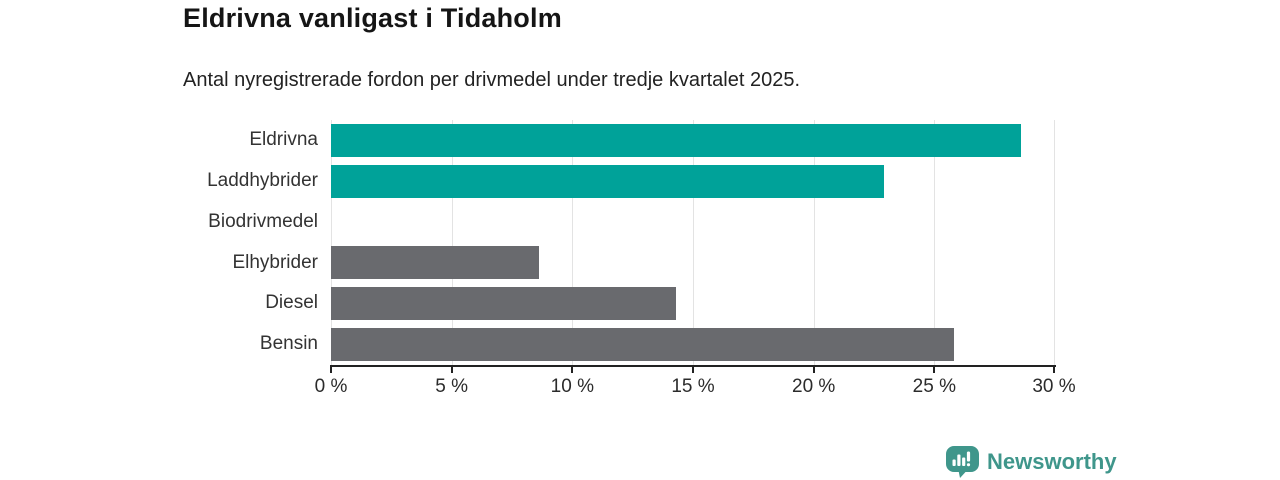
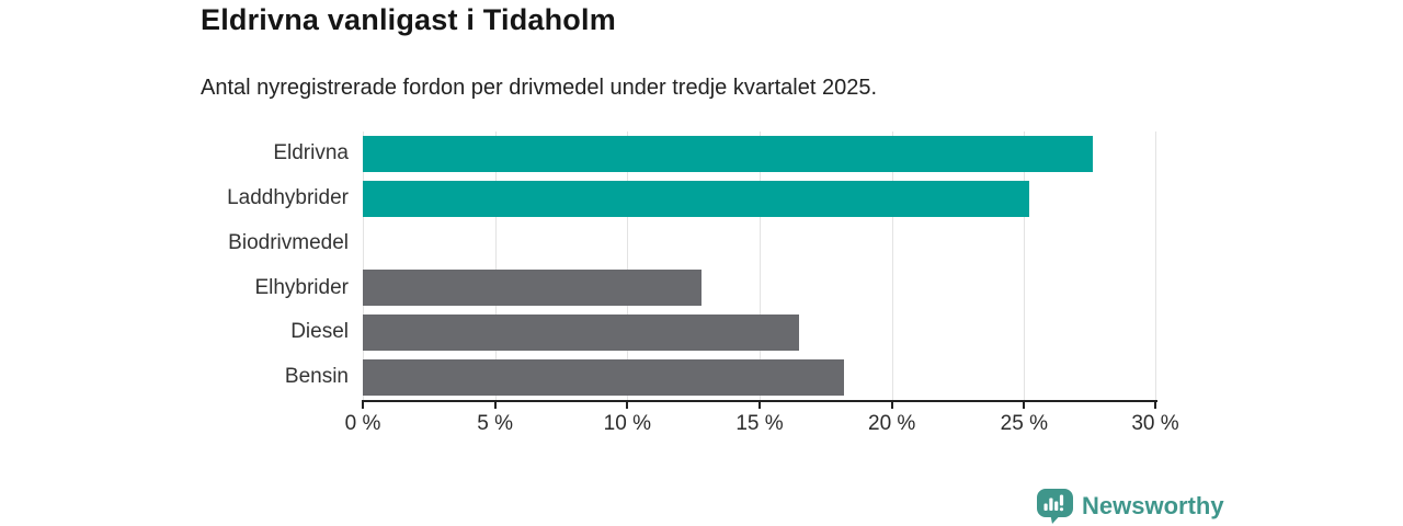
Eldrivna: 28.6% -> 27.6%
Laddhybrider: 22.9% -> 25.2%
Elhybrider: 8.6% -> 12.8%
Diesel: 14.3% -> 16.5%
Bensin: 25.8% -> 18.2%
